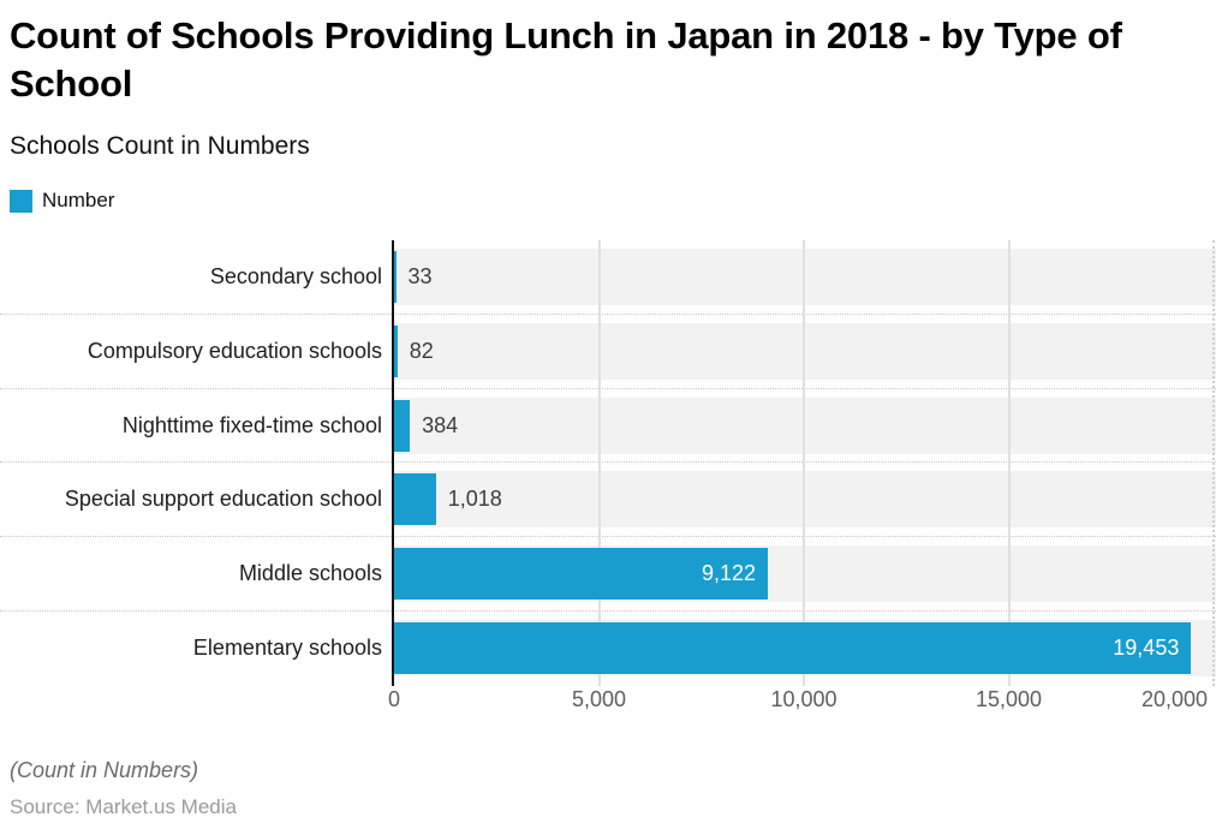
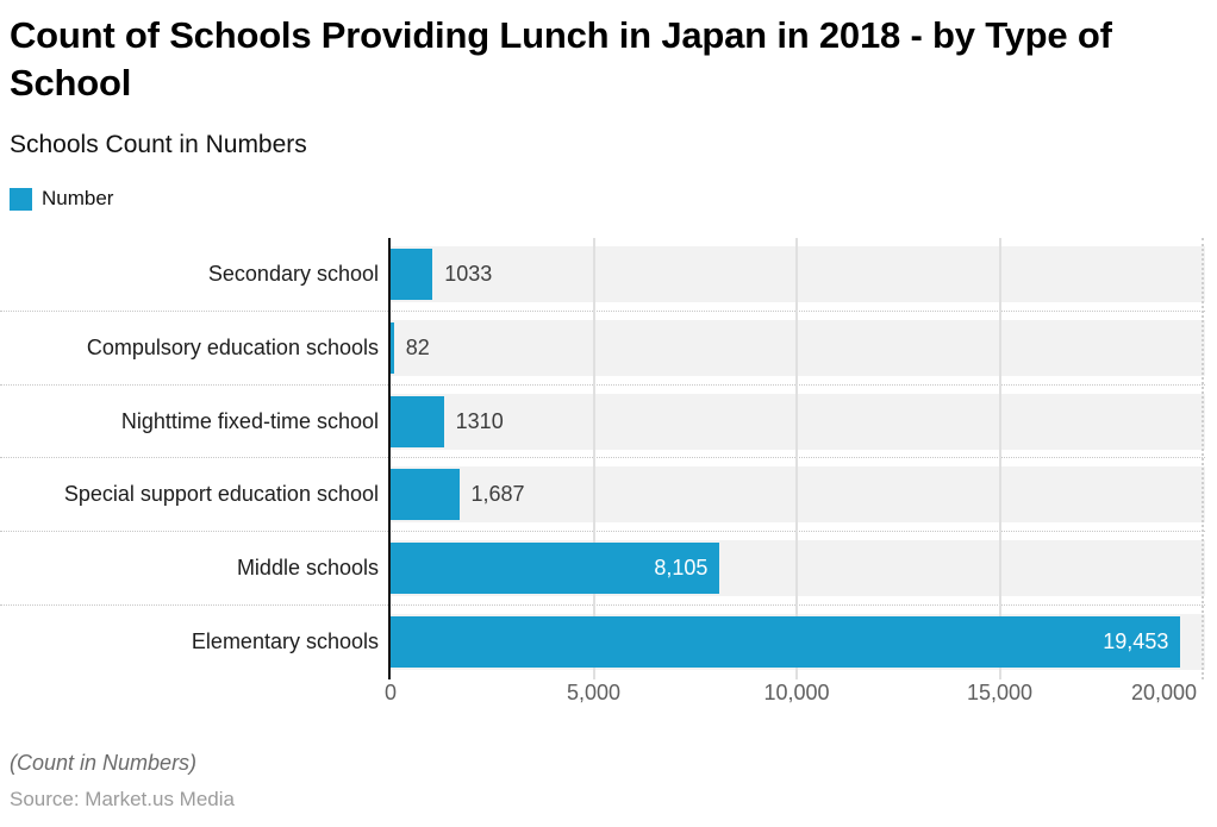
Secondary school: 33 -> 1033
Nighttime fixed-time school: 384 -> 1310
Special support education school: 1,018 -> 1,687
Middle schools: 9,122 -> 8,105
